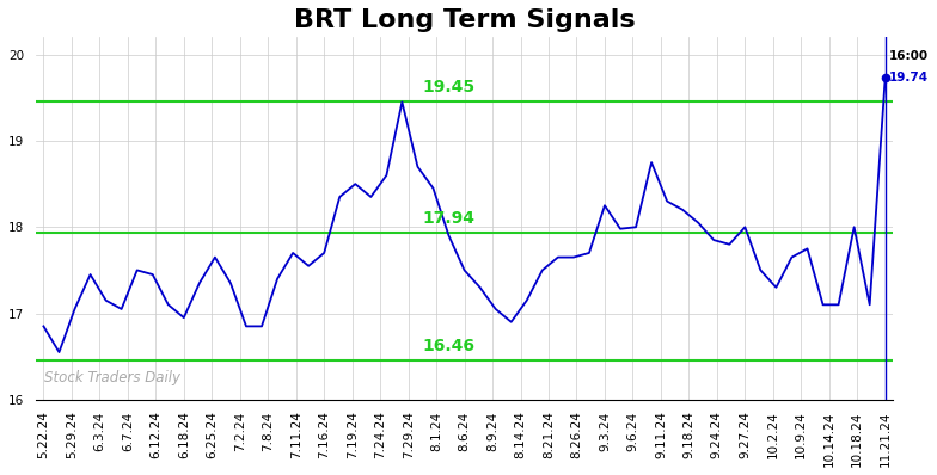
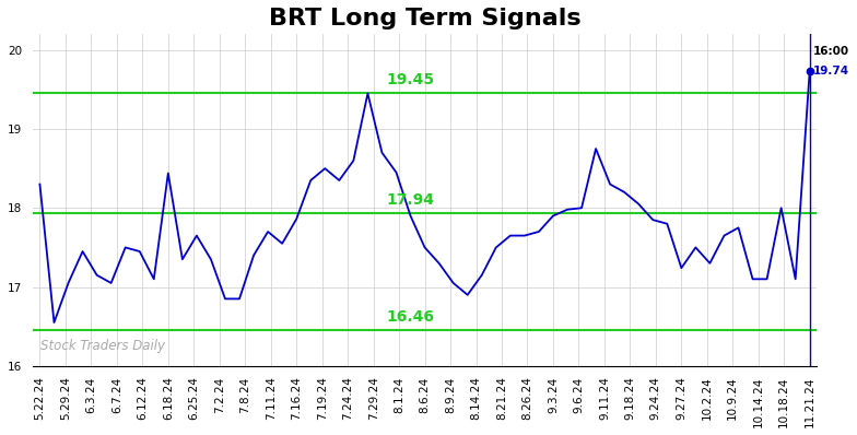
5.22.24: 16.85 -> 18.30
6.18.24: 16.95 -> 18.44
7.16.24: 17.70 -> 17.86
9.3.24: 18.25 -> 17.90
9.27.24: 18.00 -> 17.24
